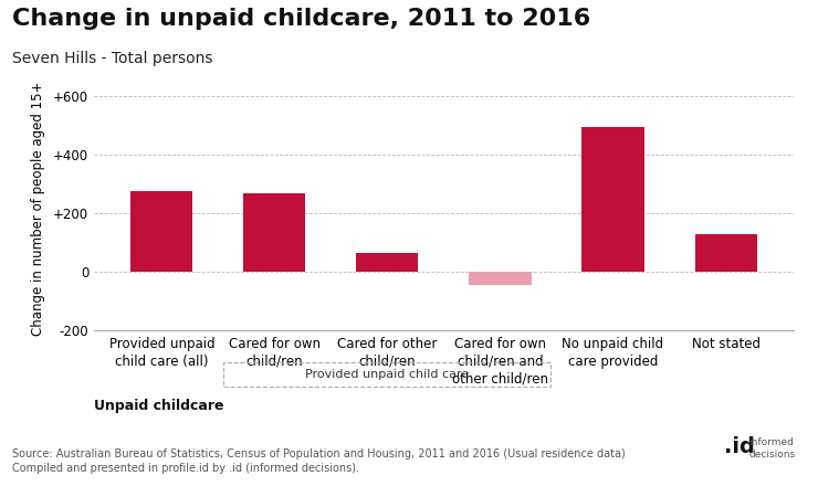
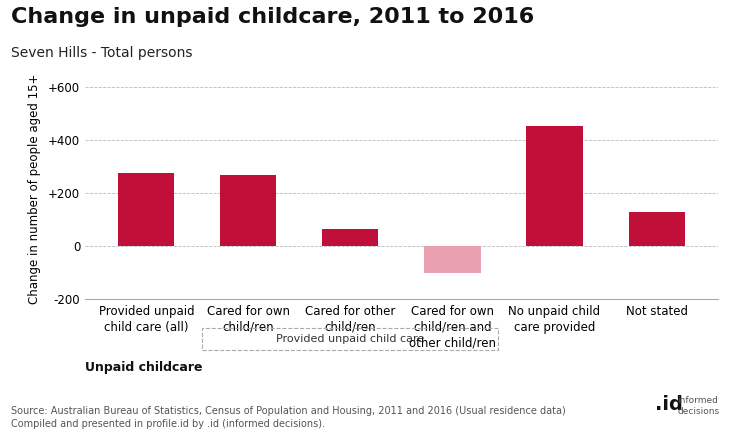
Cared for own child/ren and other child/ren: -45 -> -100
No unpaid child care provided: 495 -> 455
